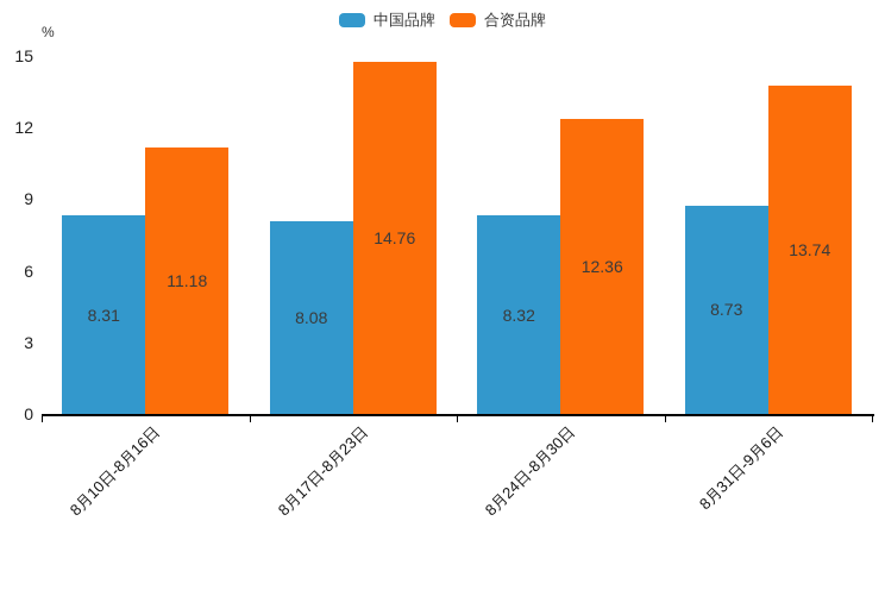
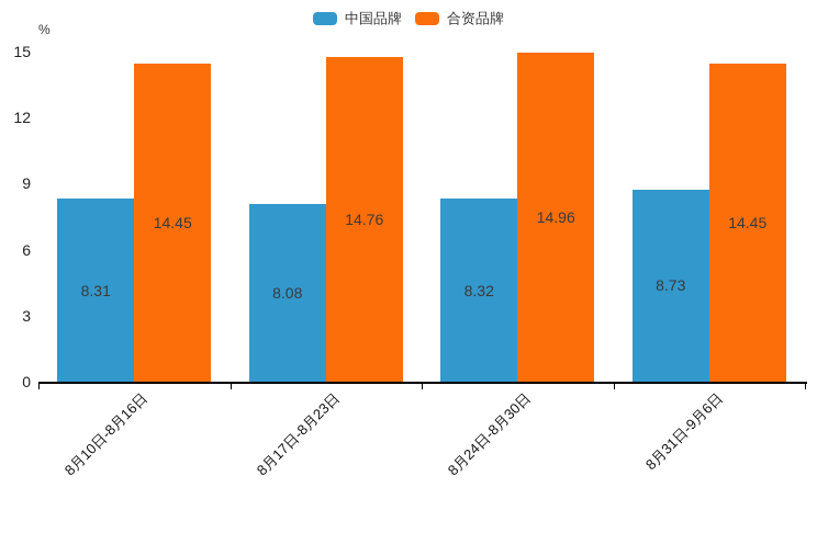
合资品牌/8月10日-8月16日: 11.18 -> 14.45
合资品牌/8月24日-8月30日: 12.36 -> 14.96
合资品牌/8月31日-9月6日: 13.74 -> 14.45
